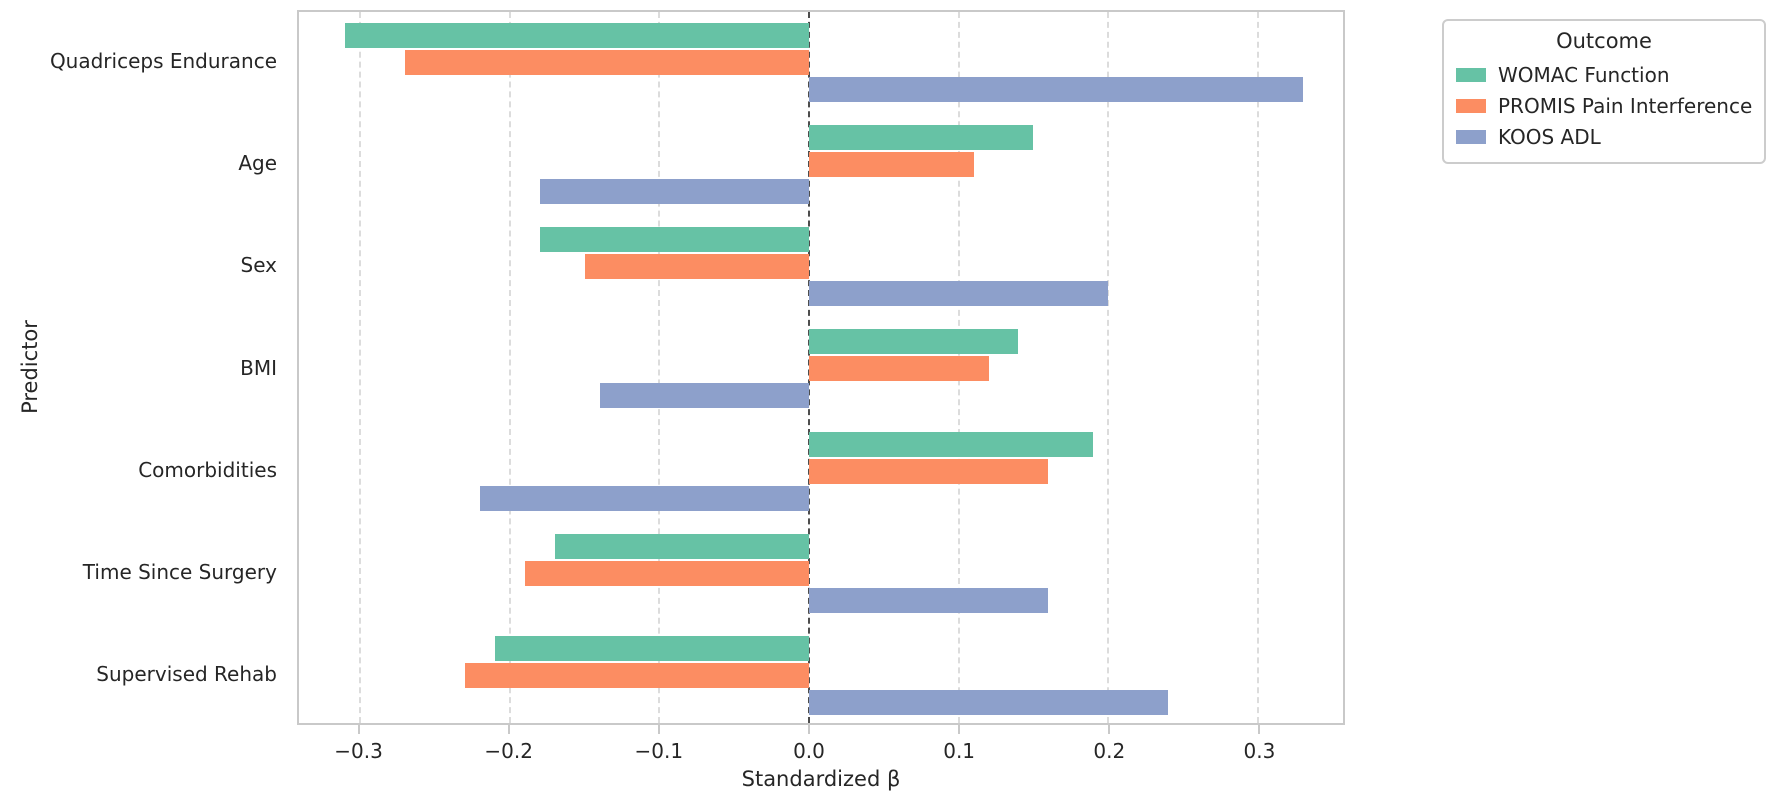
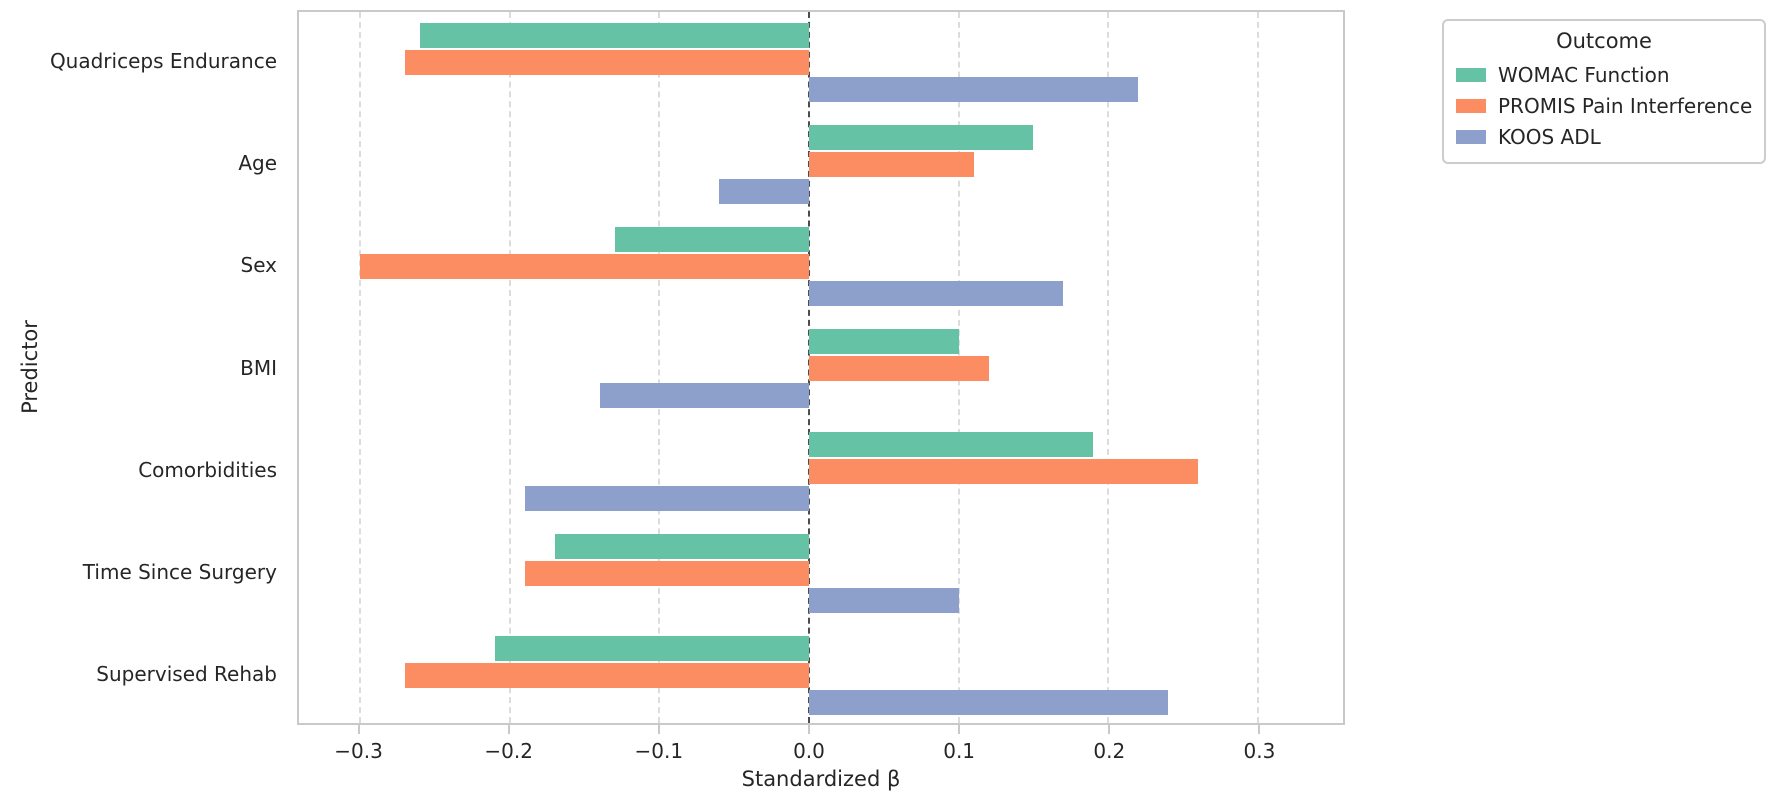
WOMAC Function/Quadriceps Endurance: -0.31 -> -0.26
KOOS ADL/Quadriceps Endurance: 0.33 -> 0.22
KOOS ADL/Age: -0.18 -> -0.06
WOMAC Function/Sex: -0.18 -> -0.13
PROMIS Pain Interference/Sex: -0.15 -> -0.30
KOOS ADL/Sex: 0.20 -> 0.17
WOMAC Function/BMI: 0.14 -> 0.10
PROMIS Pain Interference/Comorbidities: 0.16 -> 0.26
KOOS ADL/Comorbidities: -0.22 -> -0.19
KOOS ADL/Time Since Surgery: 0.16 -> 0.10
PROMIS Pain Interference/Supervised Rehab: -0.23 -> -0.27
